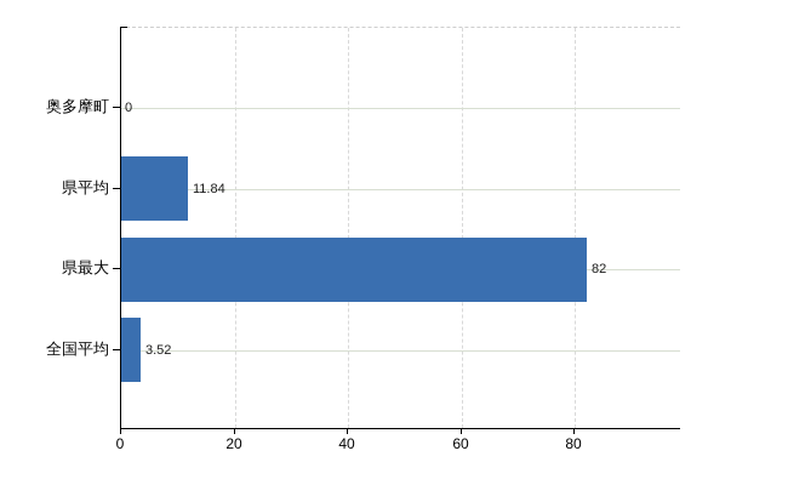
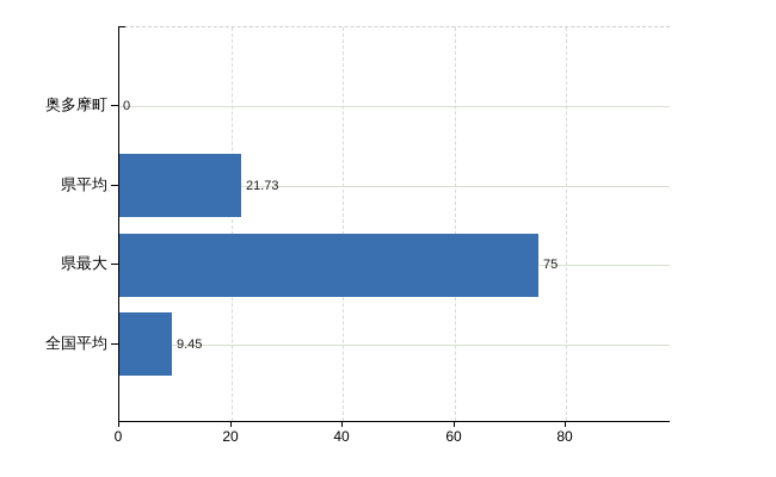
県平均: 11.84 -> 21.73
県最大: 82 -> 75
全国平均: 3.52 -> 9.45
